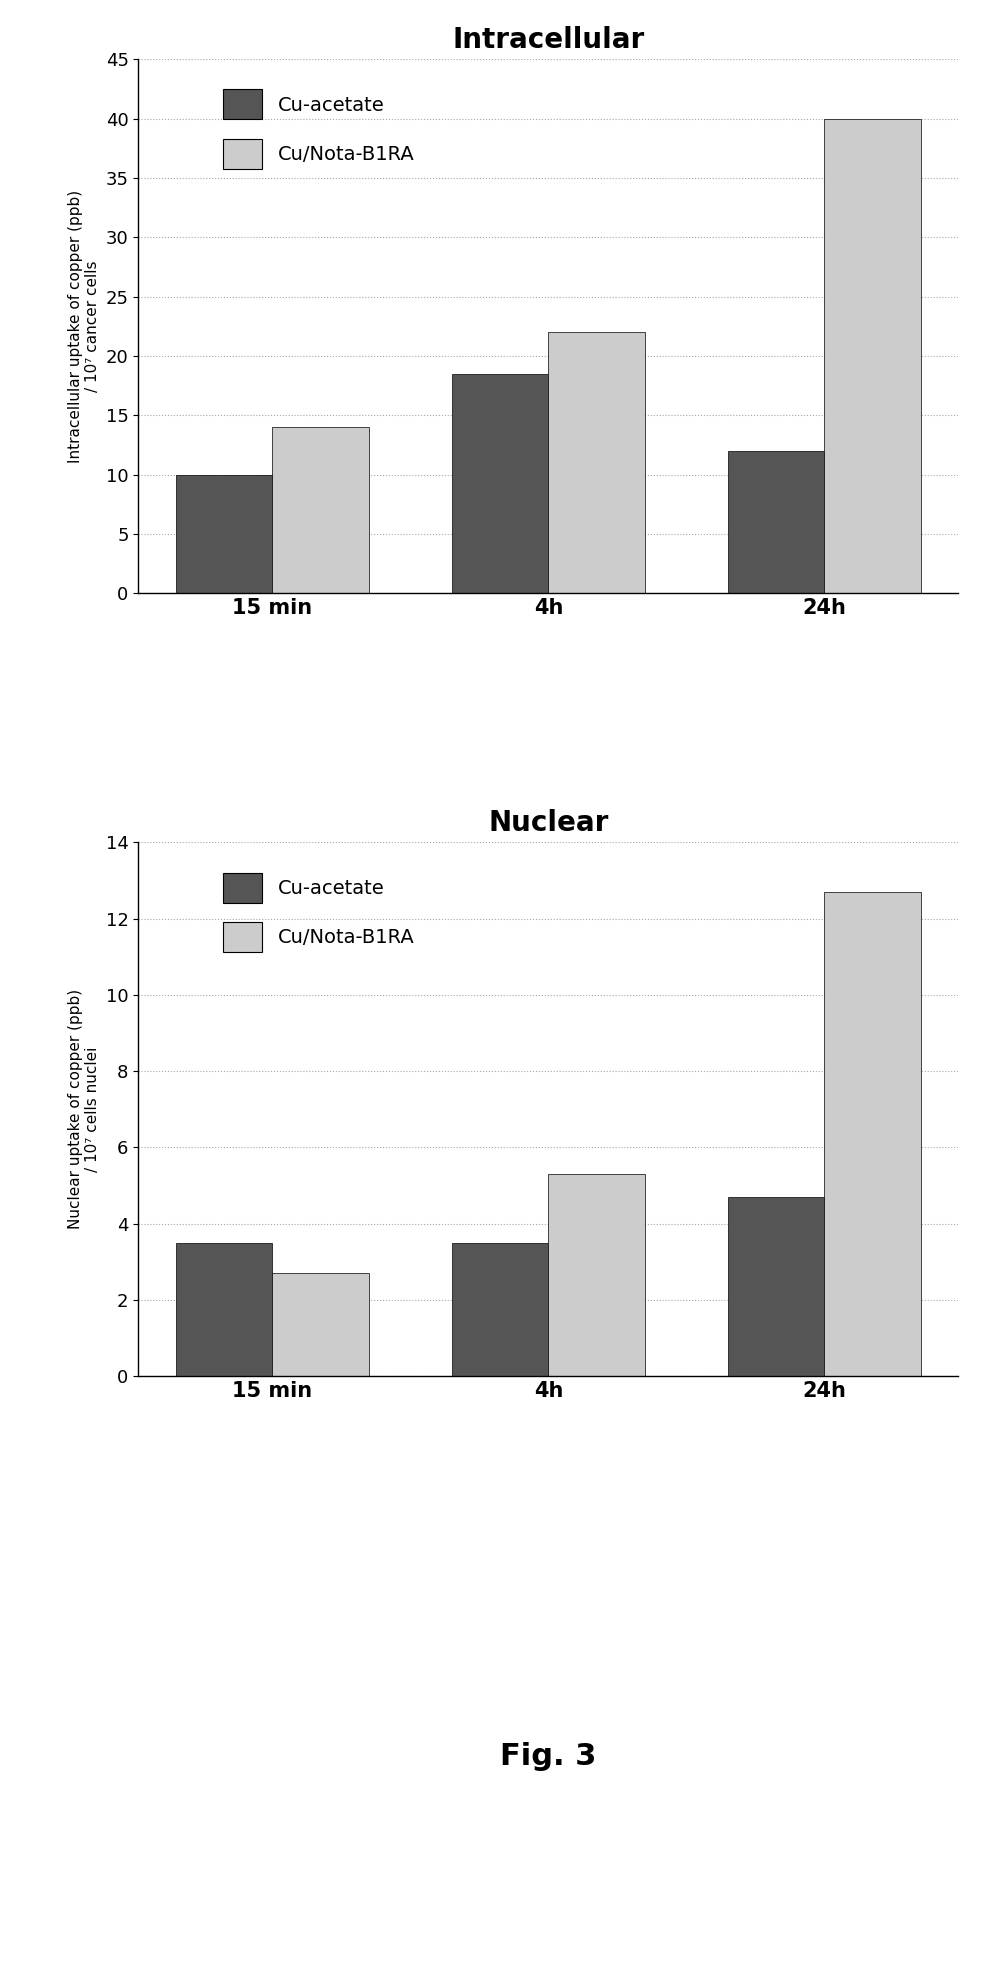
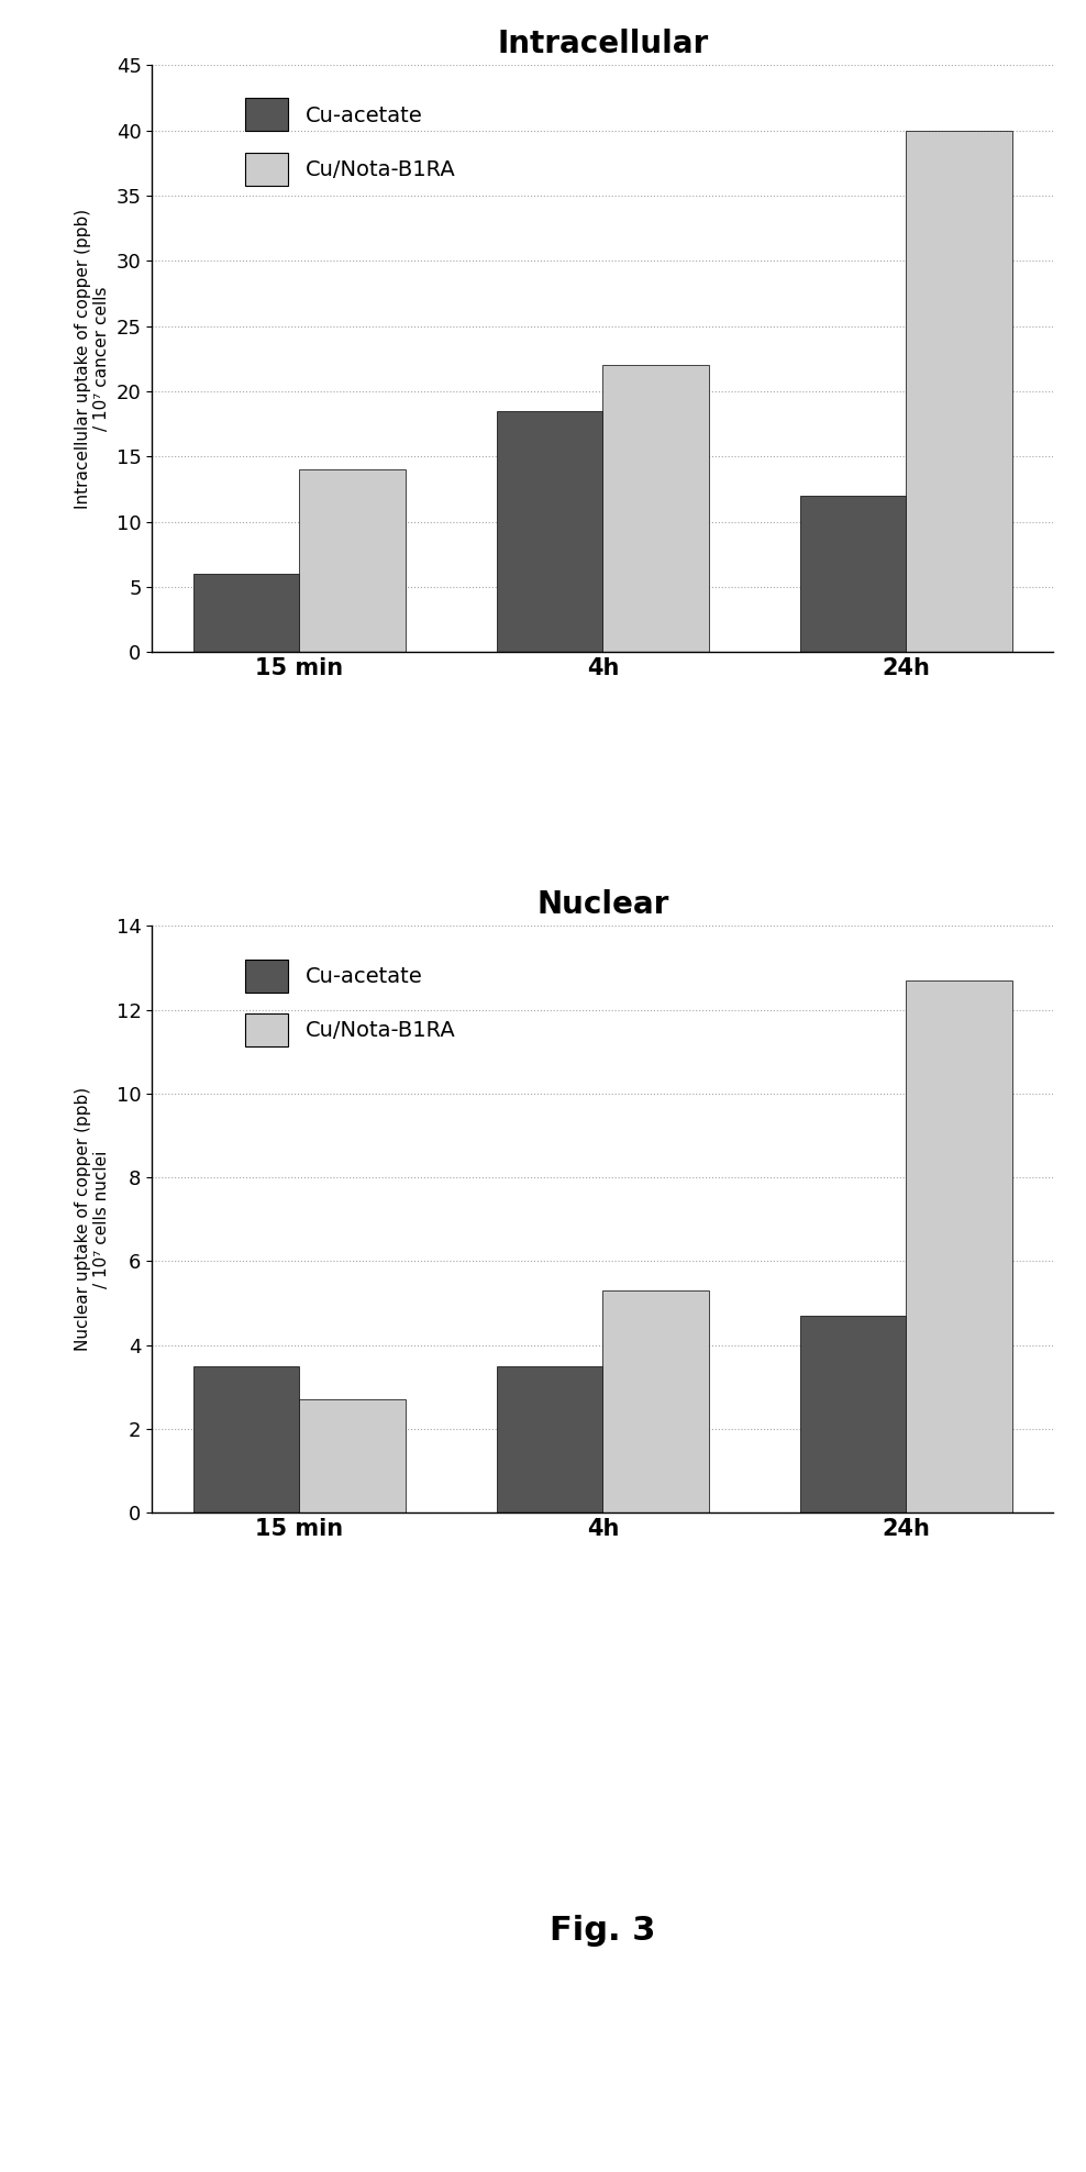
Intracellular/Cu-acetate/15 min: 10.0 -> 6.0
